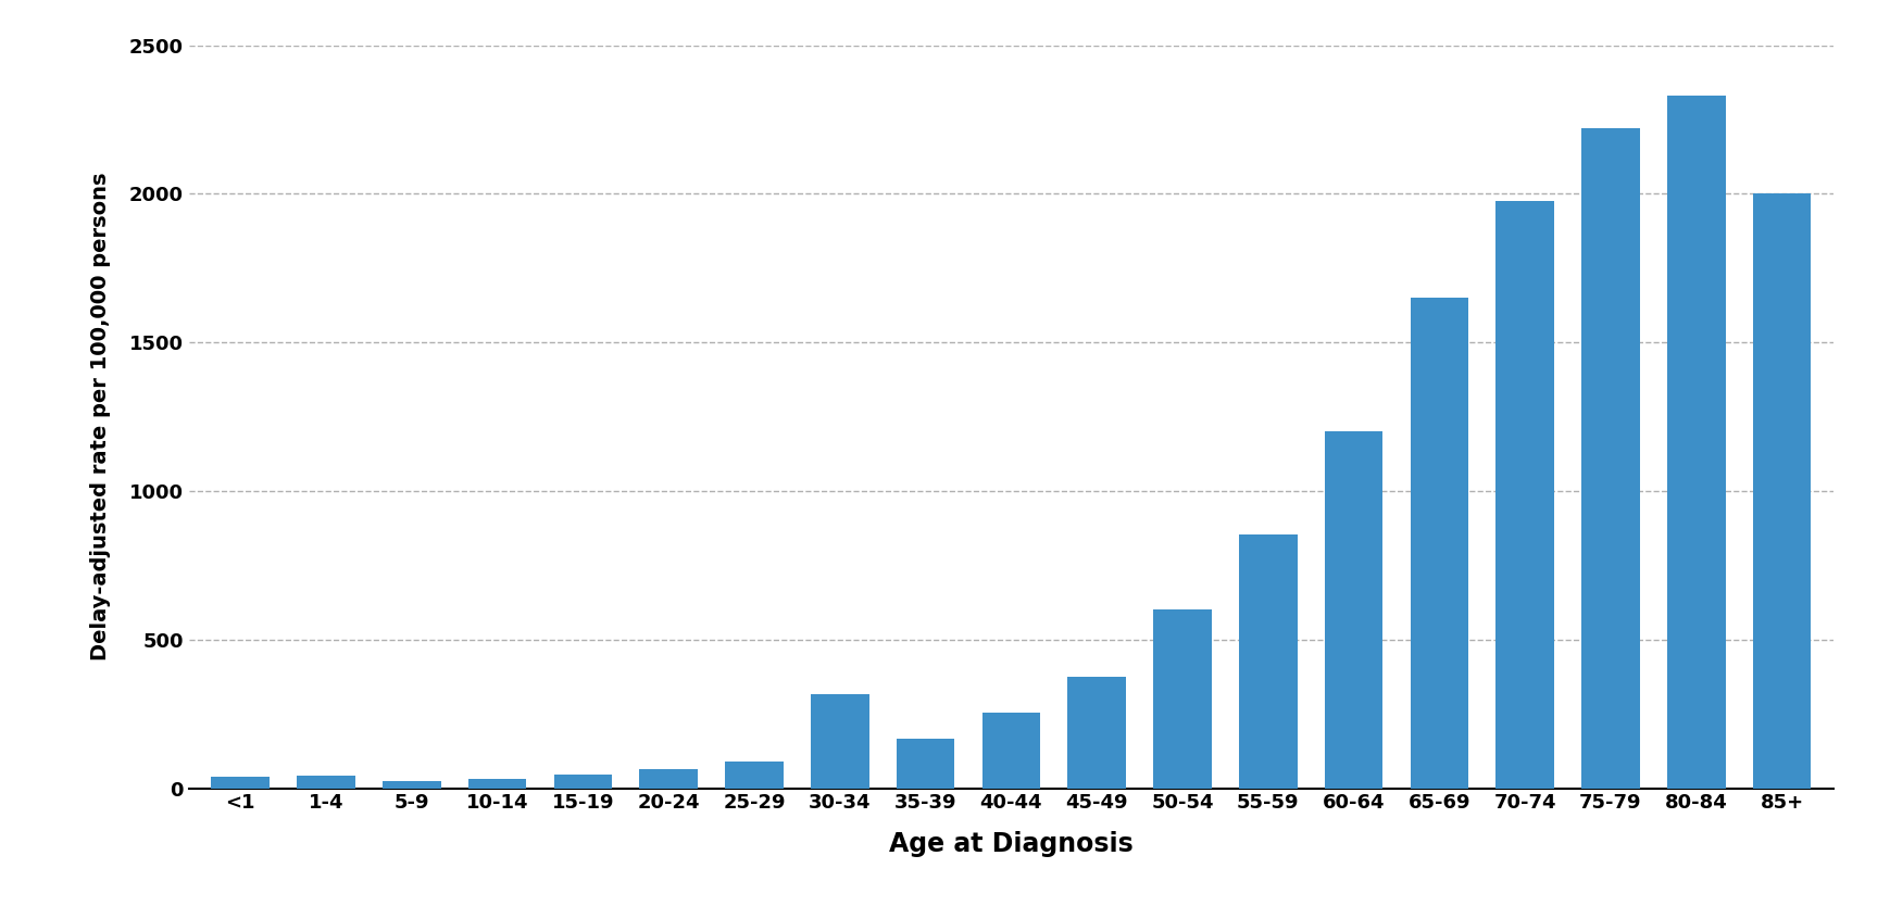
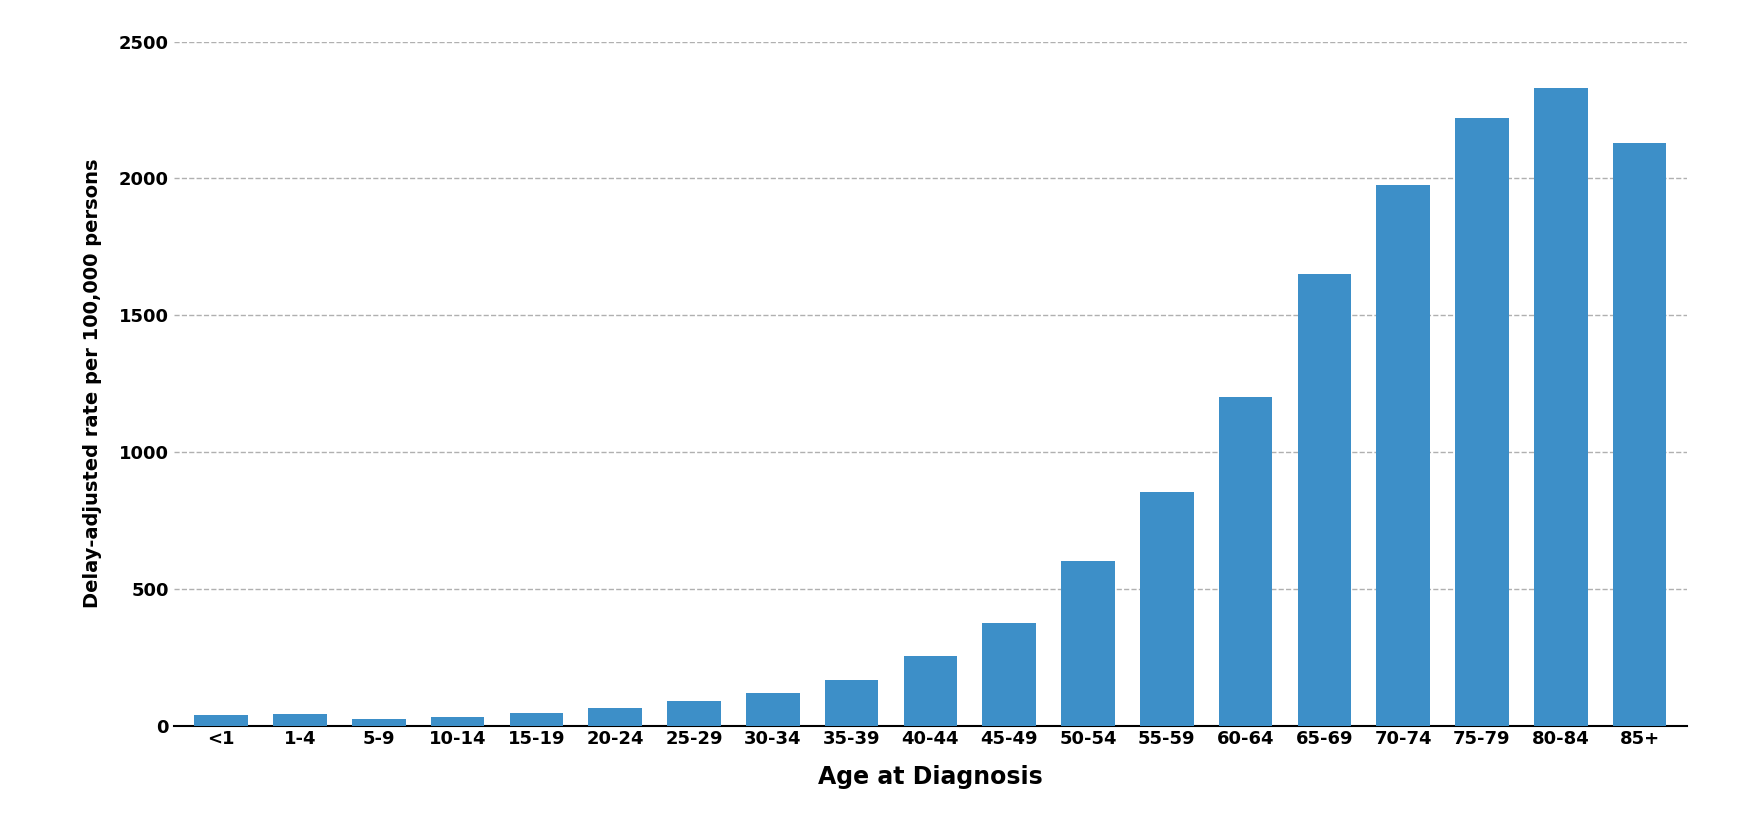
30-34: 315 -> 120
85+: 2000 -> 2130
